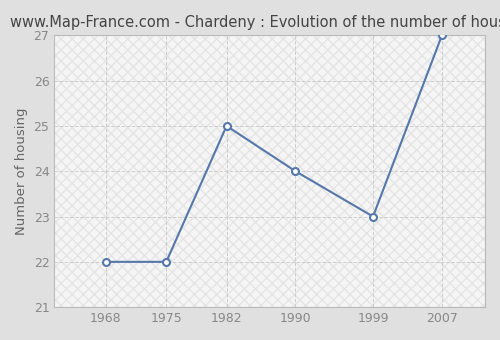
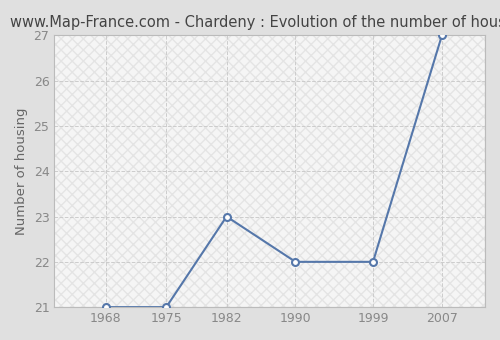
1968: 22 -> 21
1975: 22 -> 21
1982: 25 -> 23
1990: 24 -> 22
1999: 23 -> 22
